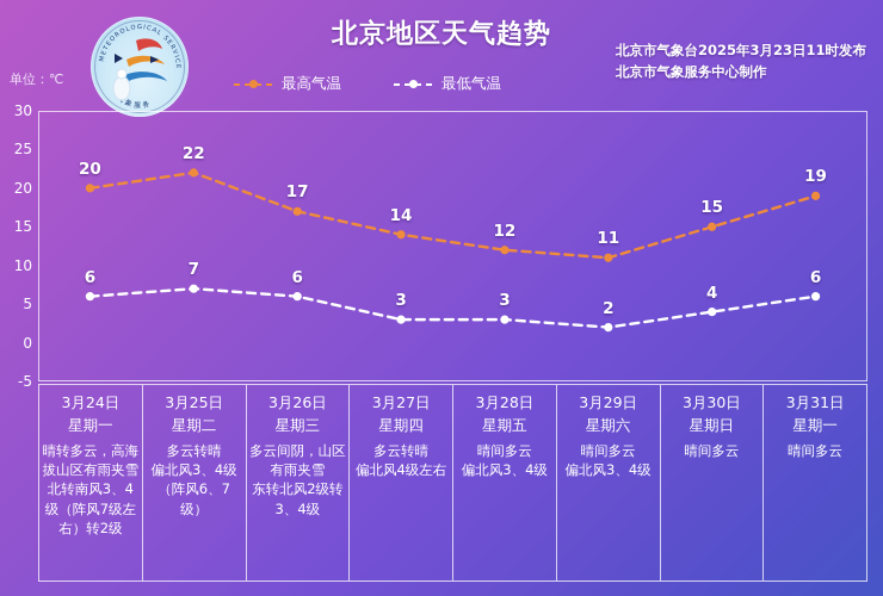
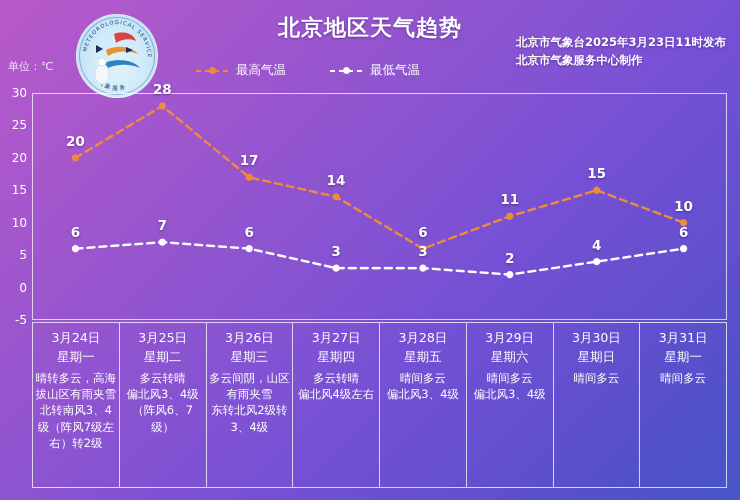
最高气温/3月25日: 22 -> 28
最高气温/3月28日: 12 -> 6
最高气温/3月31日: 19 -> 10
